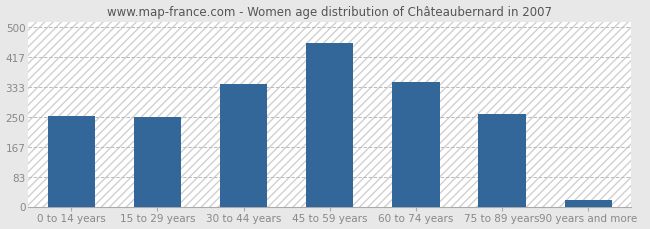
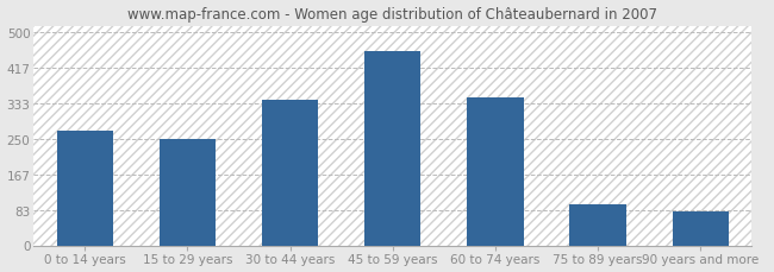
0 to 14 years: 253 -> 270
75 to 89 years: 258 -> 95
90 years and more: 18 -> 80
